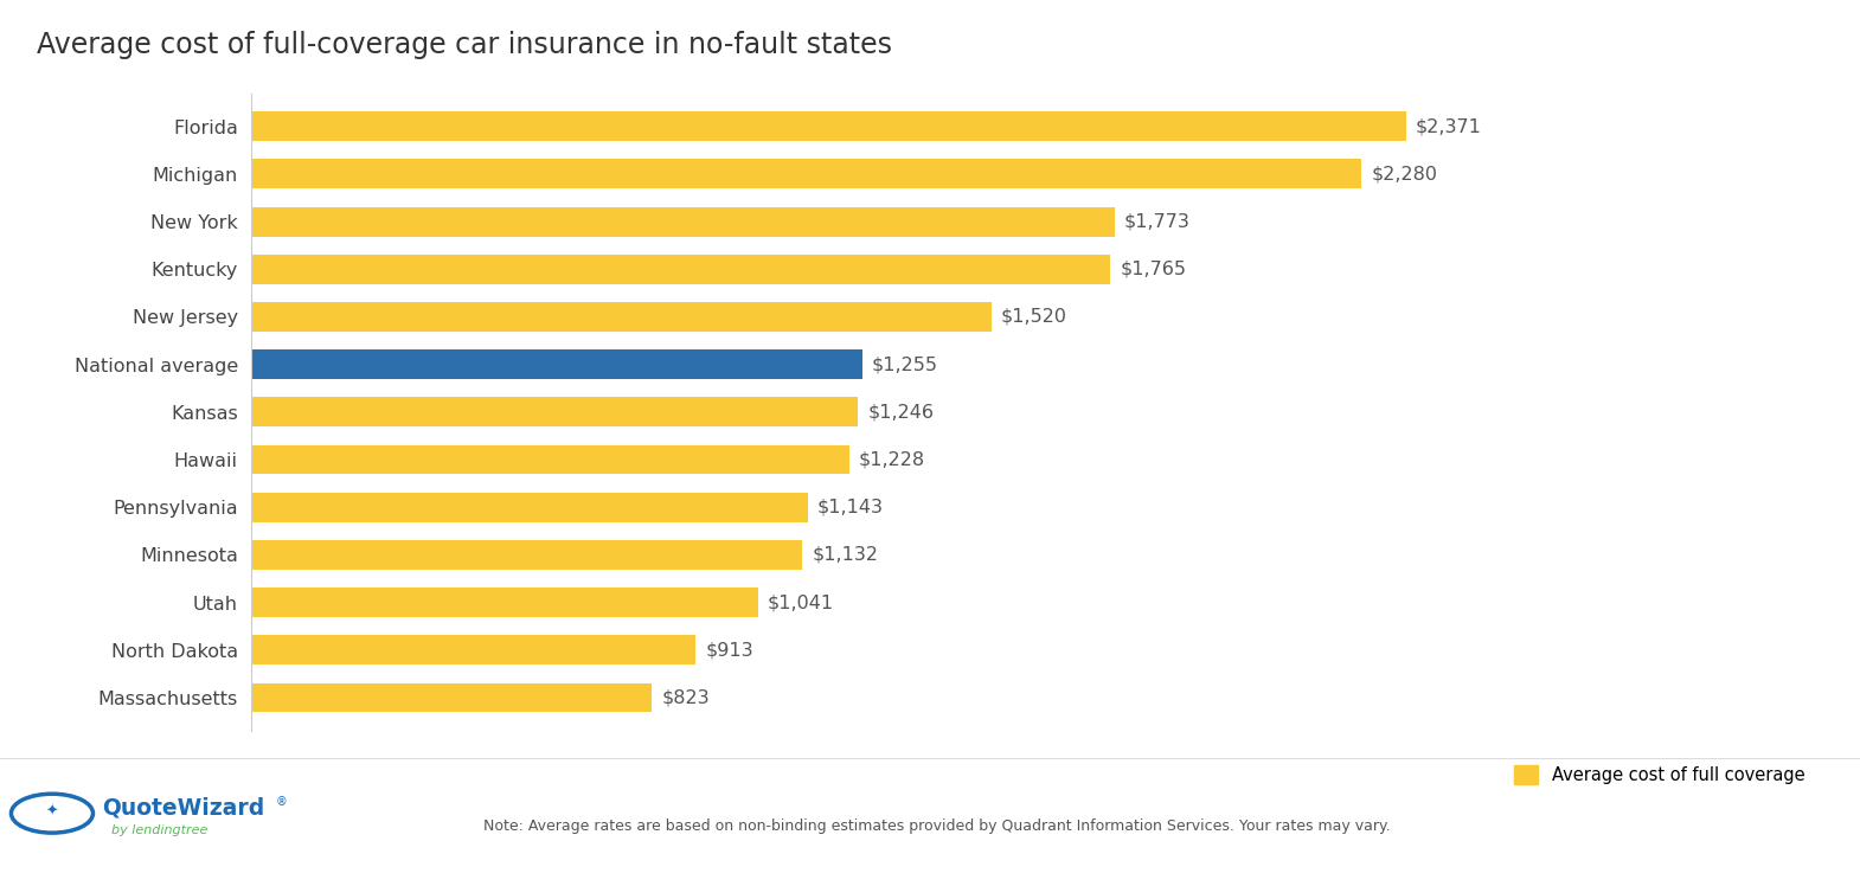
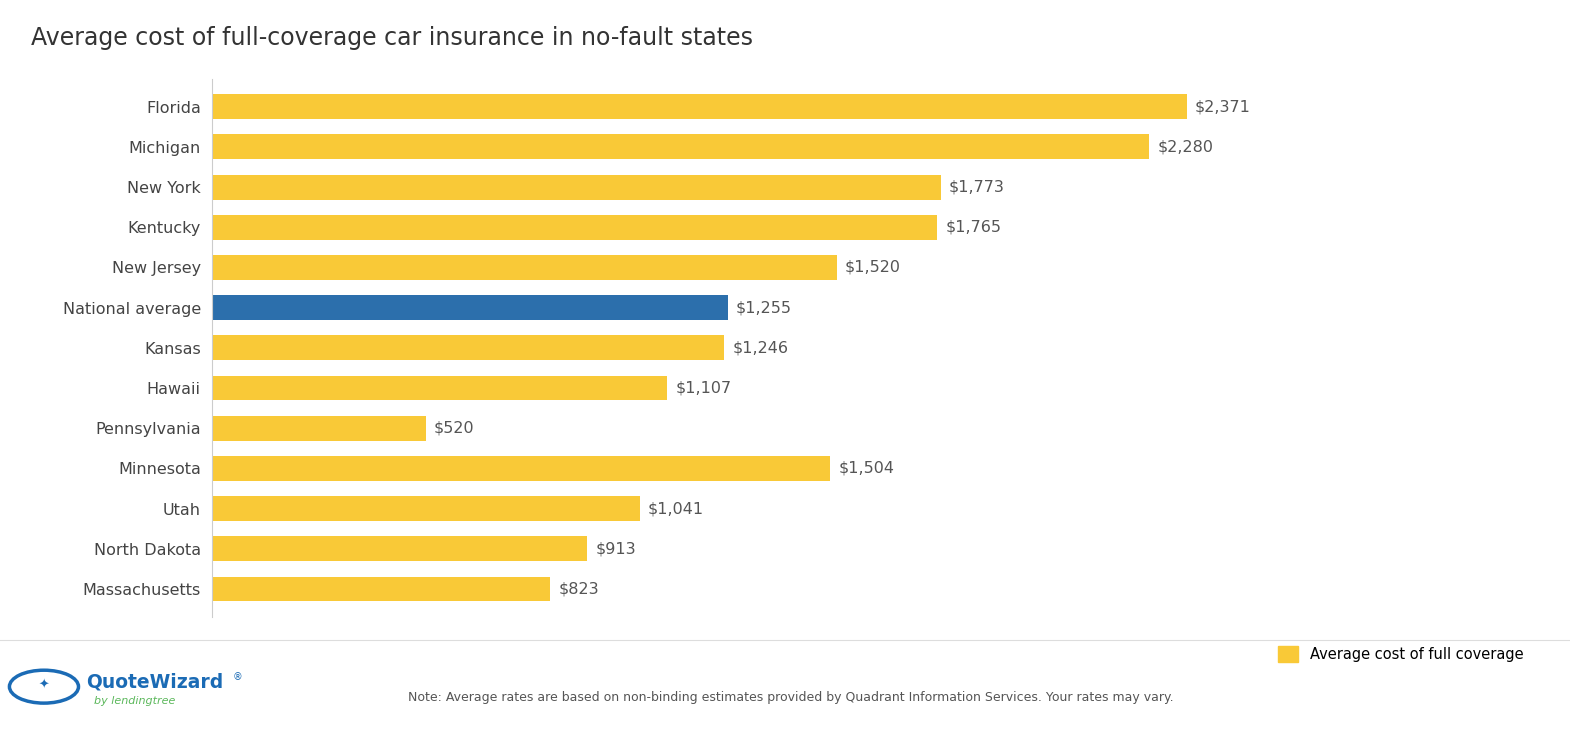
Hawaii: $1,228 -> $1,107
Pennsylvania: $1,143 -> $520
Minnesota: $1,132 -> $1,504
